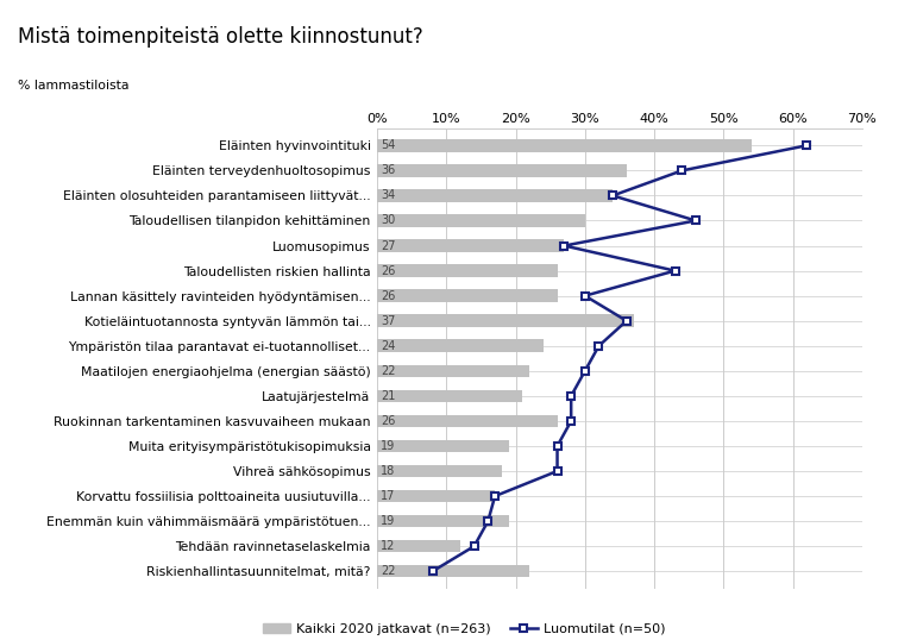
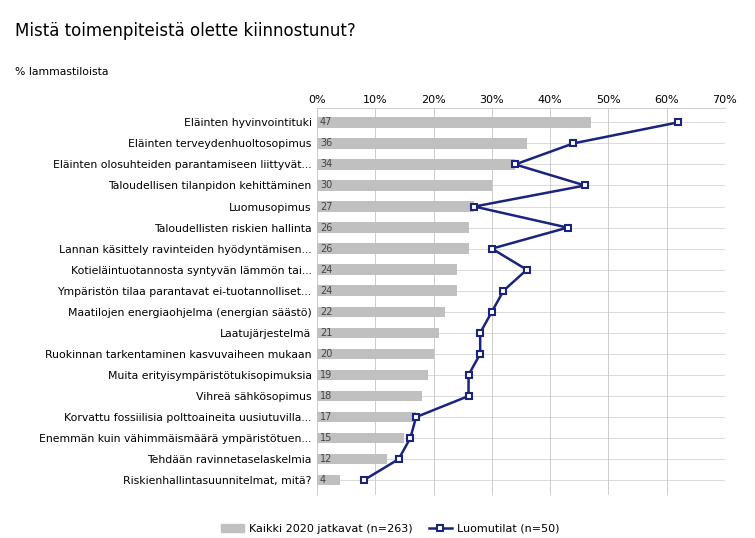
Kaikki 2020 jatkavat (n=263)/Eläinten hyvinvointituki: 54 -> 47
Kaikki 2020 jatkavat (n=263)/Kotieläintuotannosta syntyvän lämmön tai...: 37 -> 24
Kaikki 2020 jatkavat (n=263)/Ruokinnan tarkentaminen kasvuvaiheen mukaan: 26 -> 20
Kaikki 2020 jatkavat (n=263)/Enemmän kuin vähimmäismäärä ympäristötuen...: 19 -> 15
Kaikki 2020 jatkavat (n=263)/Riskienhallintasuunnitelmat, mitä?: 22 -> 4
